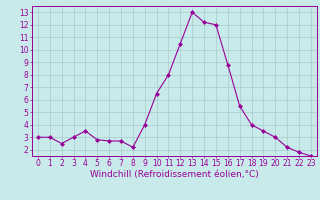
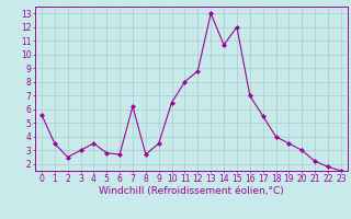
0: 3.0 -> 5.6
1: 3.0 -> 3.5
7: 2.7 -> 6.2
8: 2.2 -> 2.7
9: 4.0 -> 3.5
12: 10.5 -> 8.8
14: 12.2 -> 10.7
16: 8.8 -> 7.0
